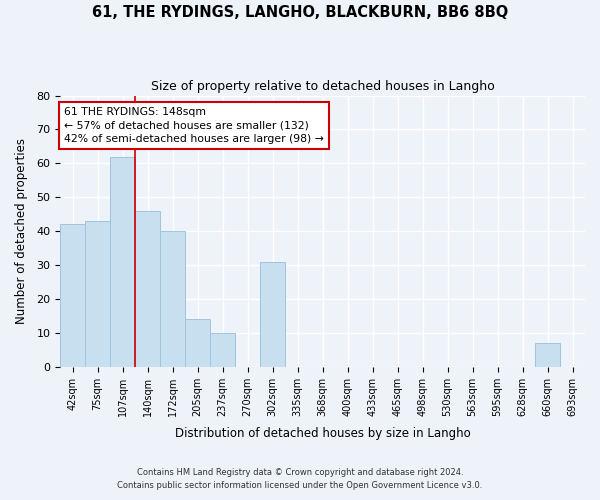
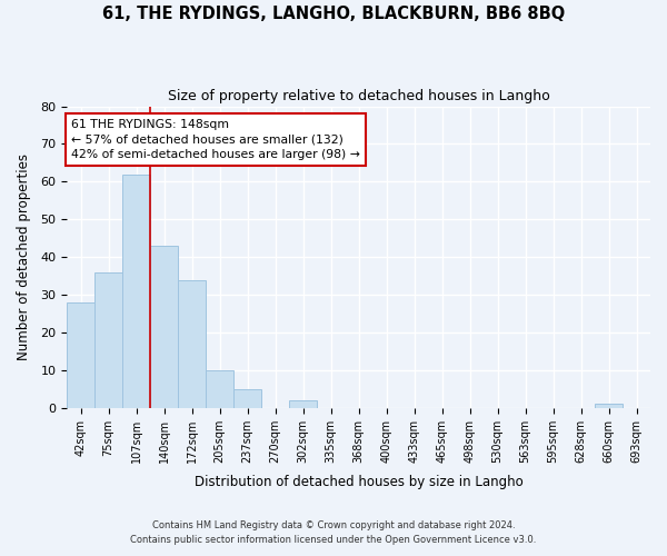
42sqm: 42 -> 28
75sqm: 43 -> 36
140sqm: 46 -> 43
172sqm: 40 -> 34
205sqm: 14 -> 10
237sqm: 10 -> 5
302sqm: 31 -> 2
660sqm: 7 -> 1
